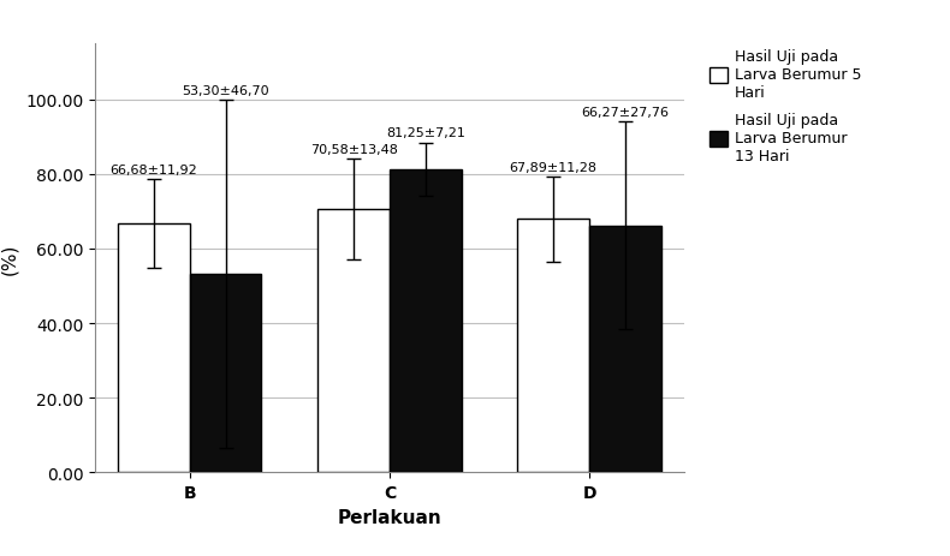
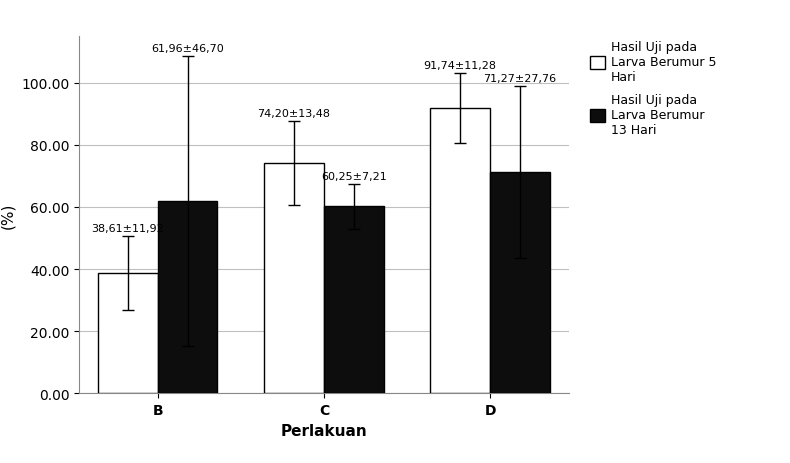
Hasil Uji pada Larva Berumur 5 Hari/B: 66,68 -> 38,61
Hasil Uji pada Larva Berumur 13 Hari/B: 53,30 -> 61,96
Hasil Uji pada Larva Berumur 5 Hari/C: 70,58 -> 74,20
Hasil Uji pada Larva Berumur 13 Hari/C: 81,25 -> 60,25
Hasil Uji pada Larva Berumur 5 Hari/D: 67,89 -> 91,74
Hasil Uji pada Larva Berumur 13 Hari/D: 66,27 -> 71,27
